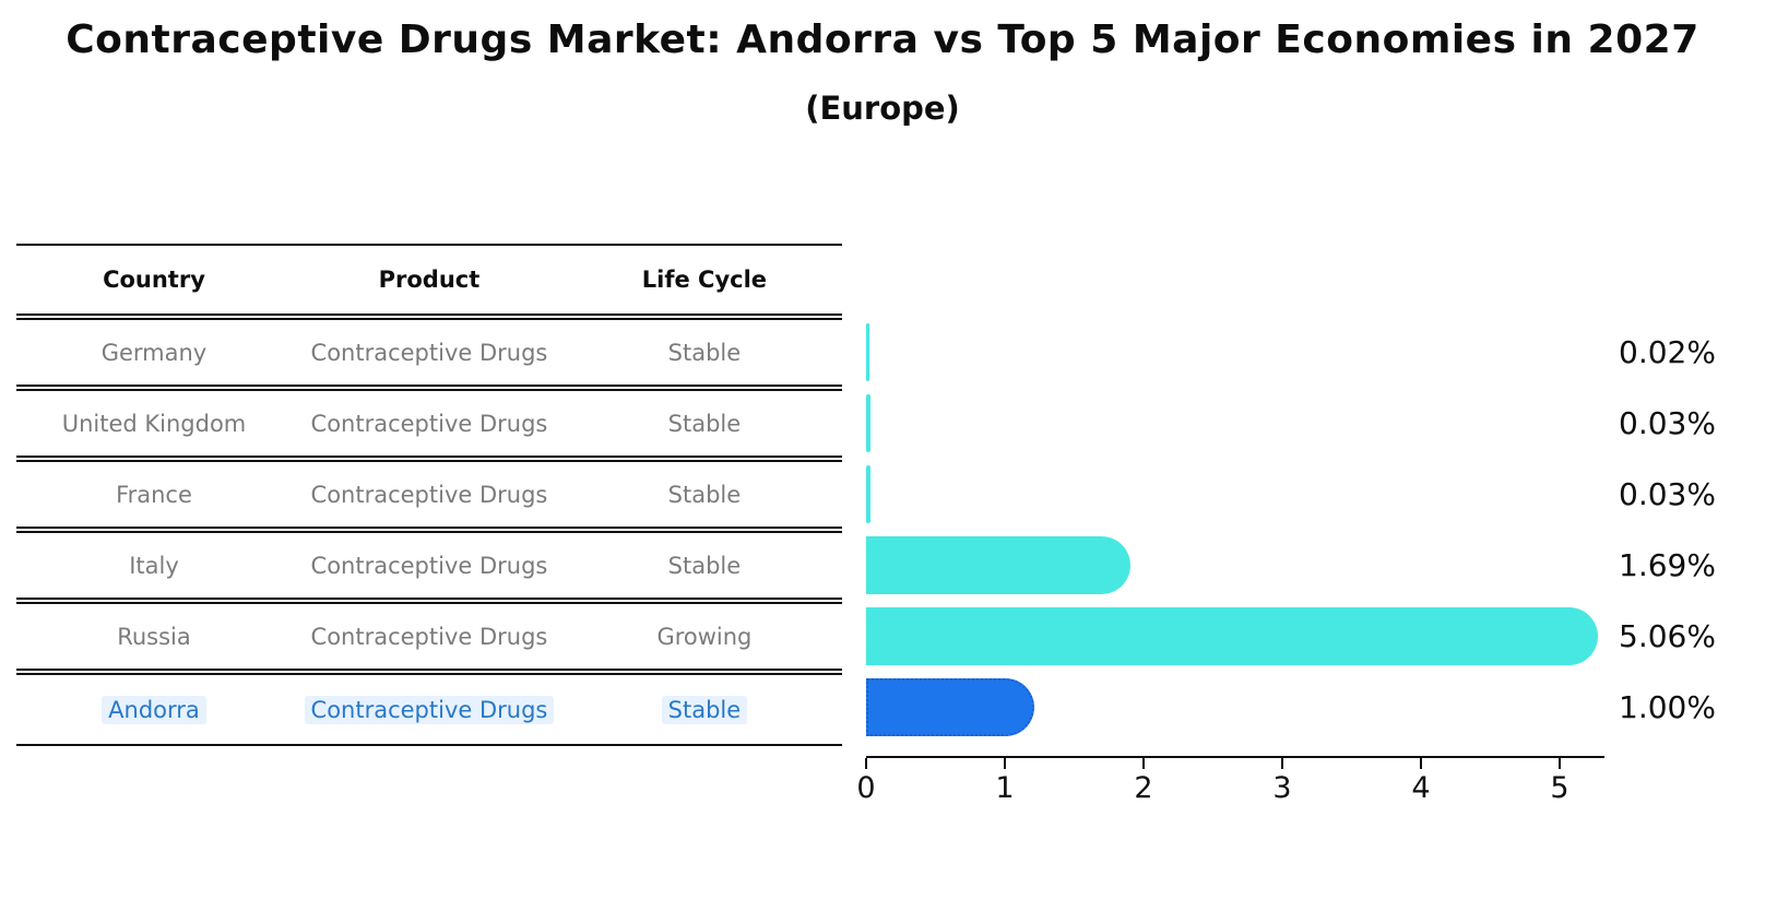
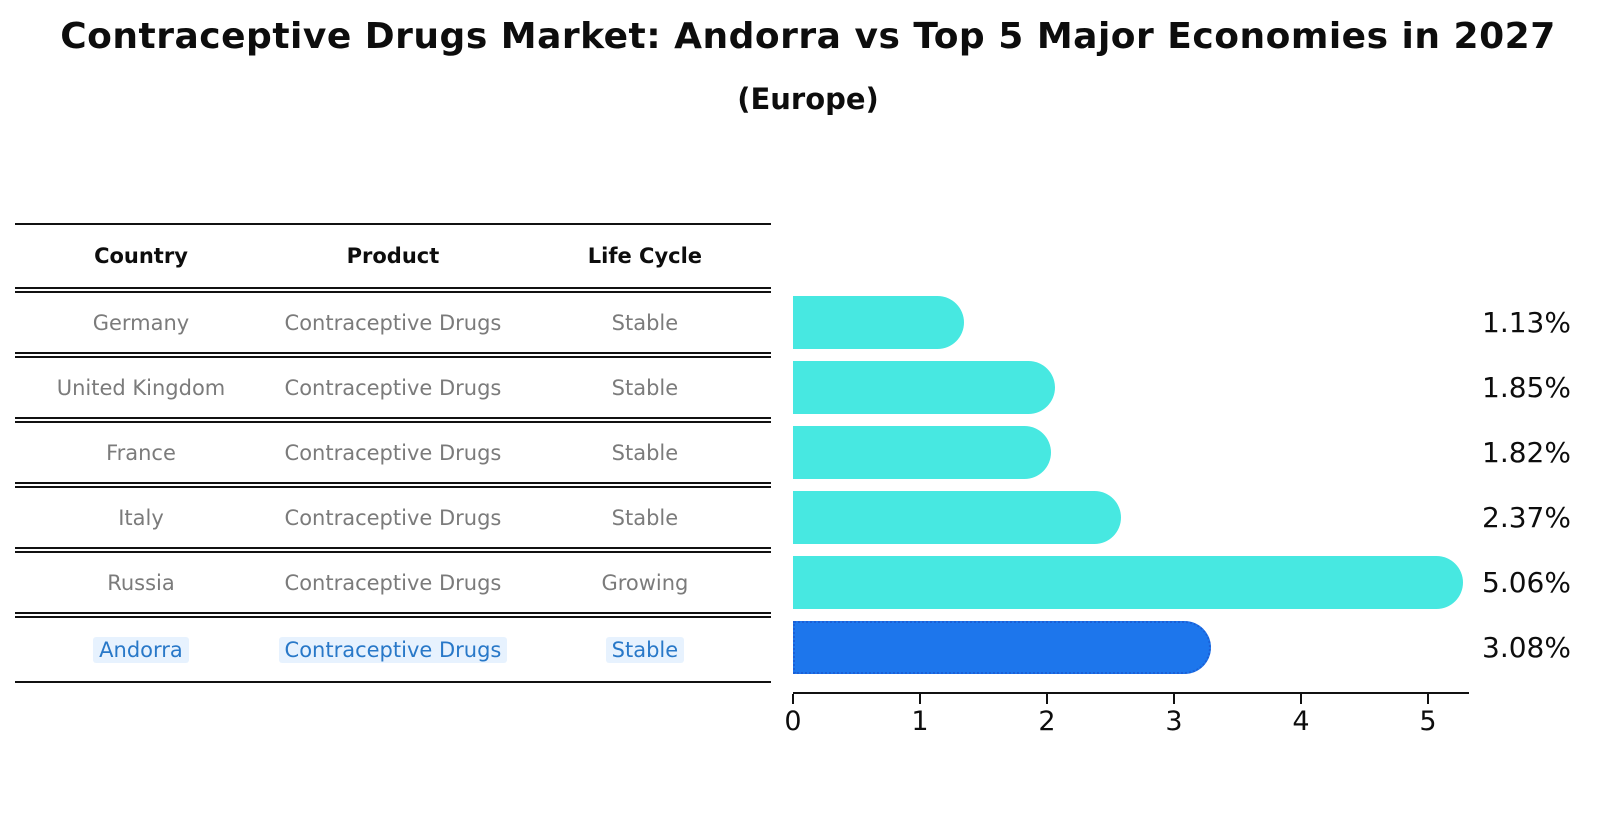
Germany: 0.02% -> 1.13%
United Kingdom: 0.03% -> 1.85%
France: 0.03% -> 1.82%
Italy: 1.69% -> 2.37%
Andorra: 1.00% -> 3.08%
